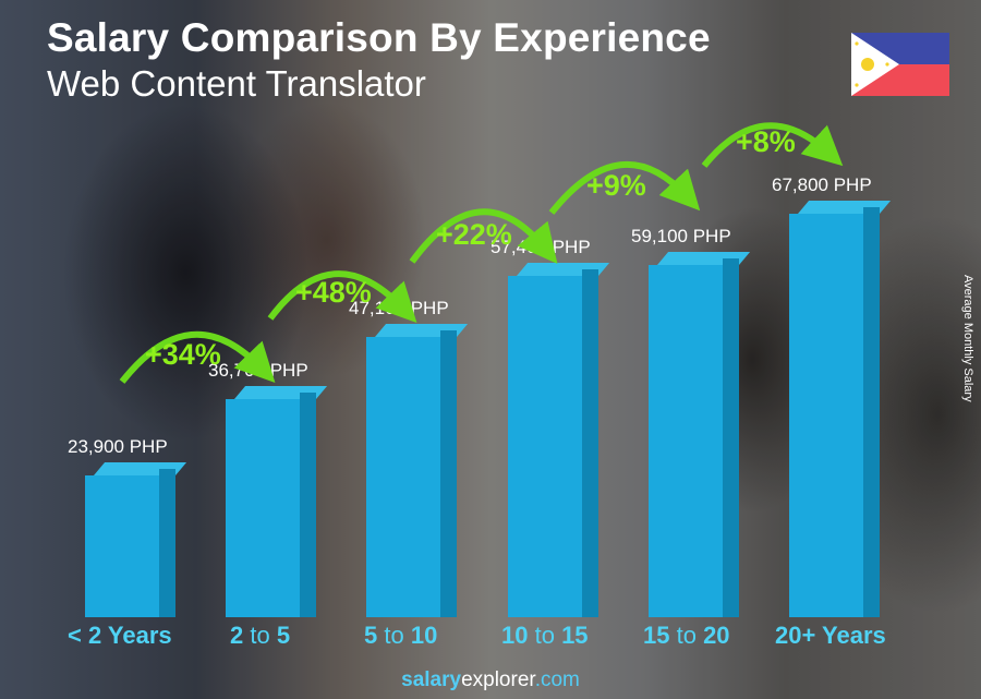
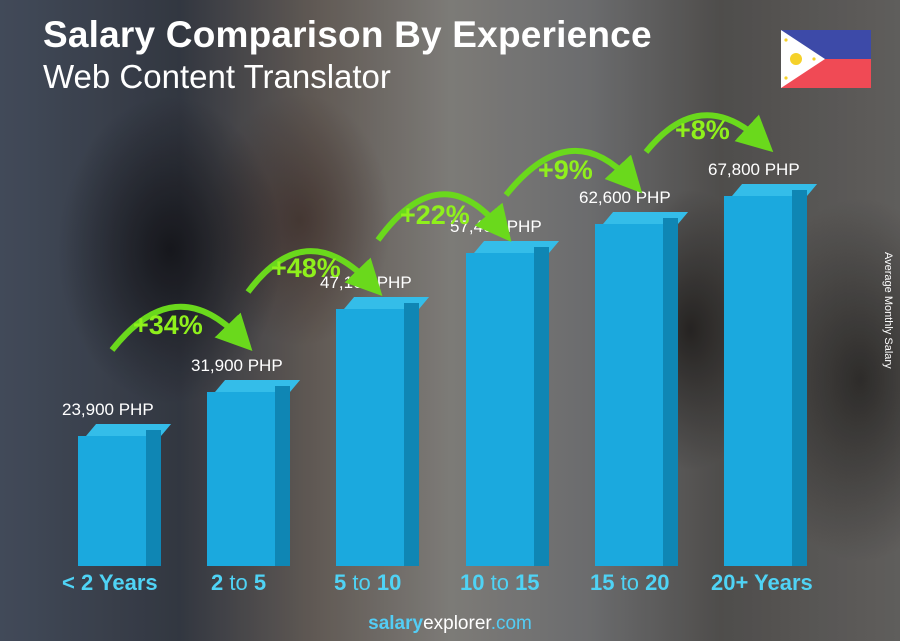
2 to 5: 36,700 -> 31,900
15 to 20: 59,100 -> 62,600
